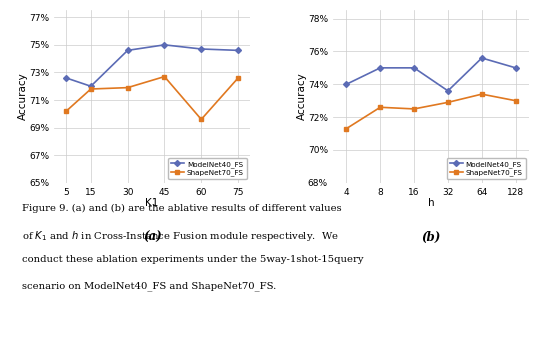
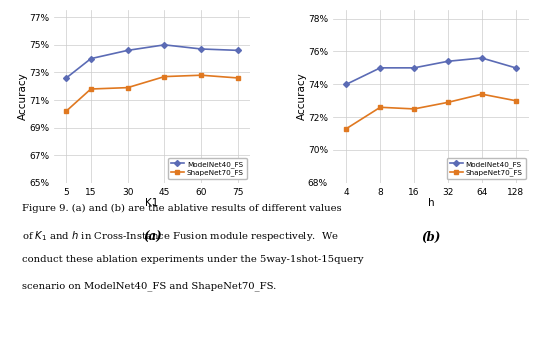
ModelNet40_FS/15: 72.0% -> 74.0%
ShapeNet70_FS/60: 69.6% -> 72.8%
ModelNet40_FS/32: 73.6% -> 75.4%
